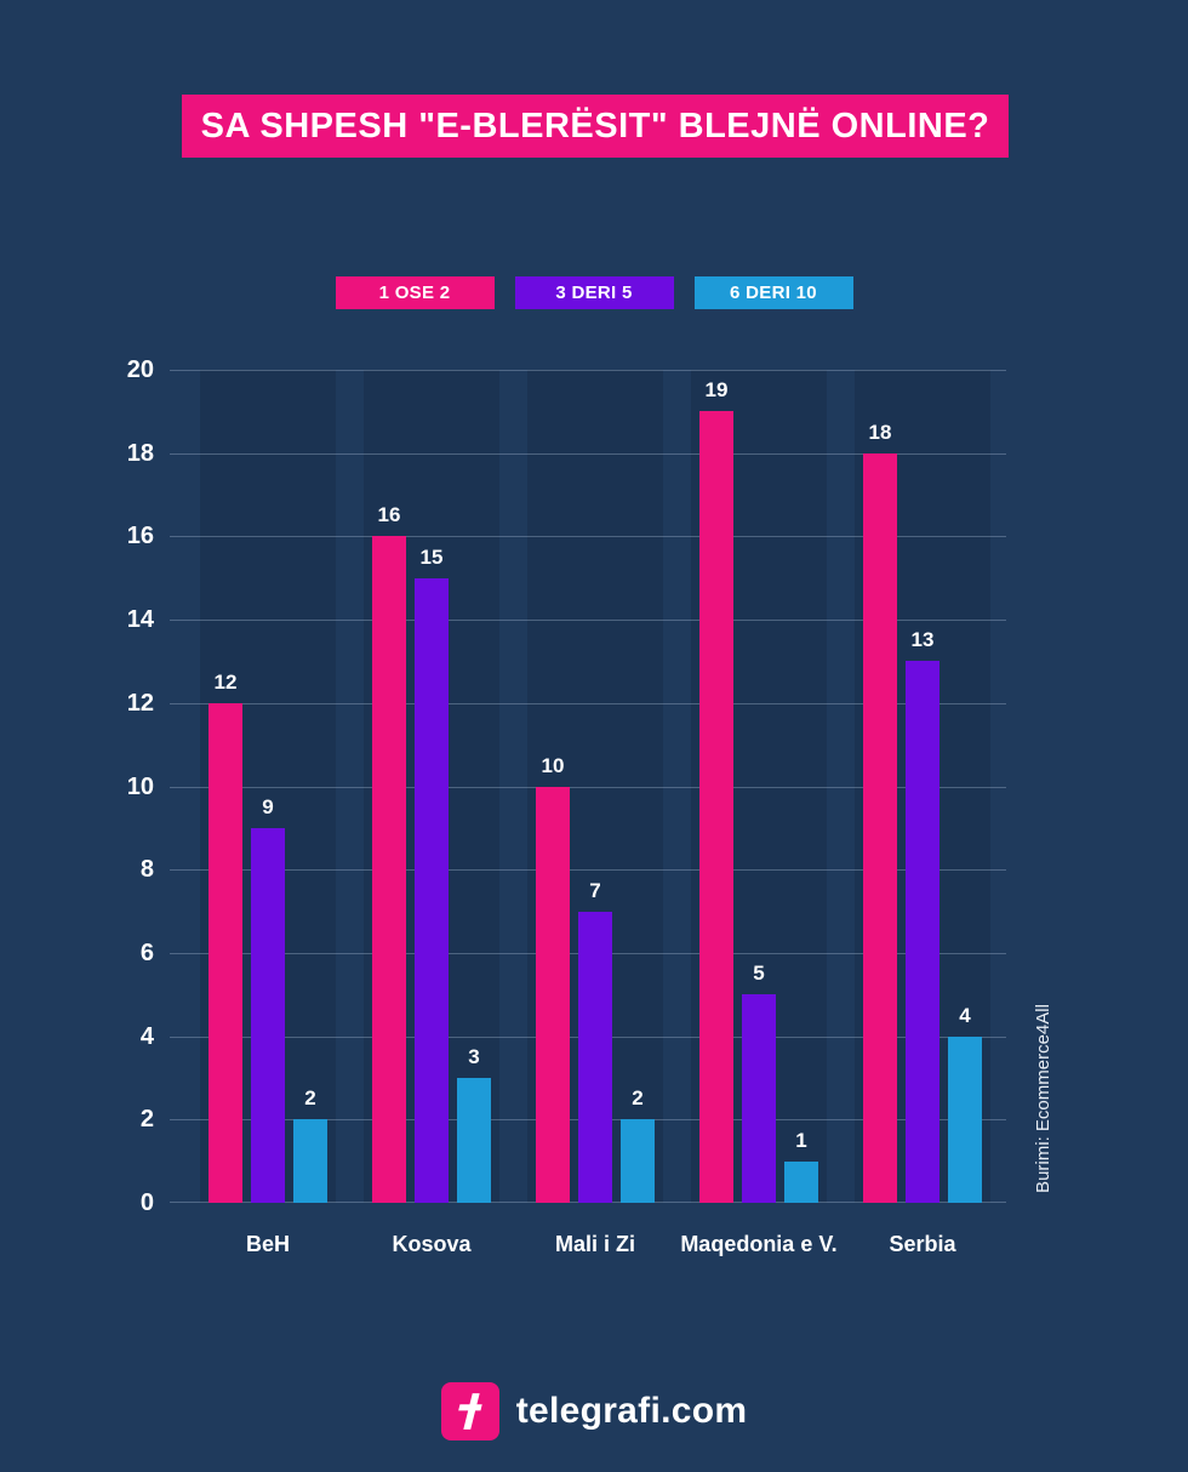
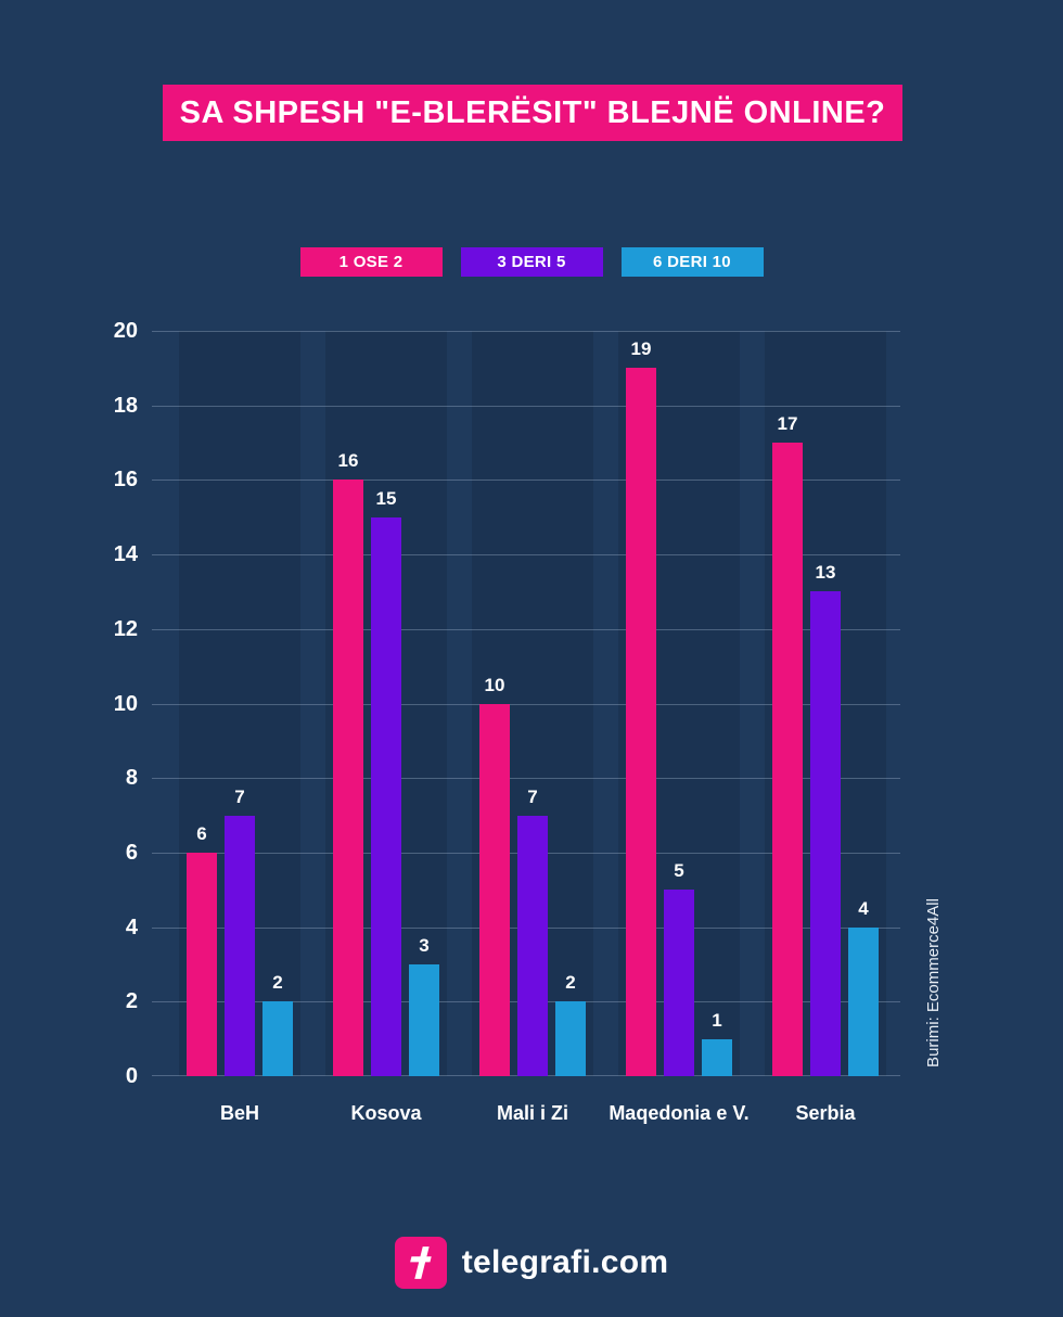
1 OSE 2/BeH: 12 -> 6
3 DERI 5/BeH: 9 -> 7
1 OSE 2/Serbia: 18 -> 17
